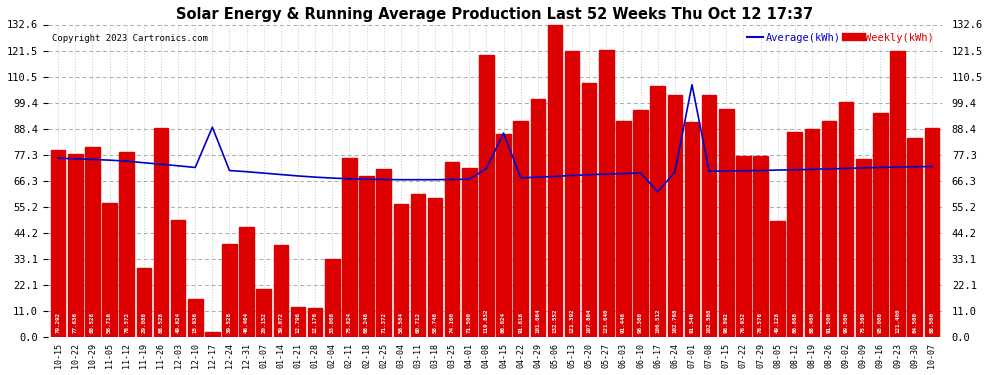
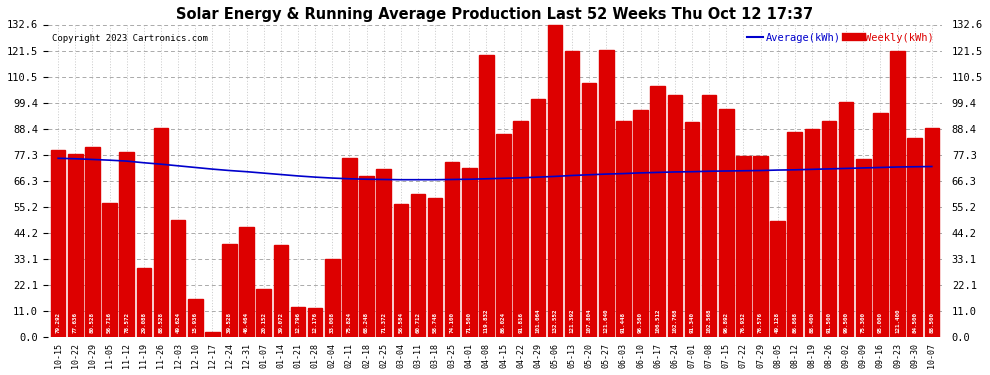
Average(kWh)/12-17: 89.0 -> 71.2
Average(kWh)/04-08: 71.5 -> 67.1
Average(kWh)/04-15: 86.5 -> 67.3
Average(kWh)/06-17: 61.5 -> 69.8
Average(kWh)/07-01: 107.0 -> 70.1
